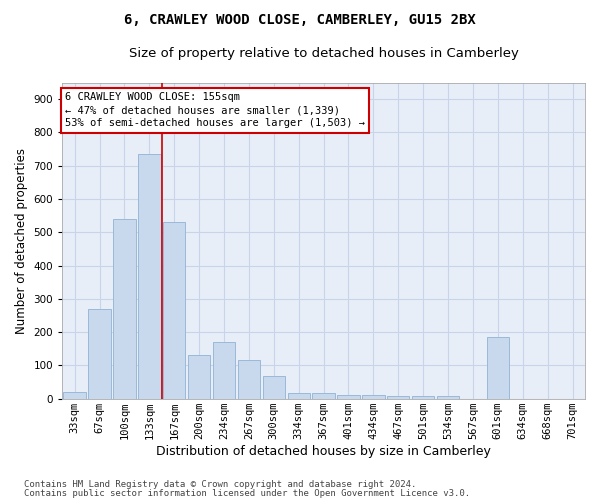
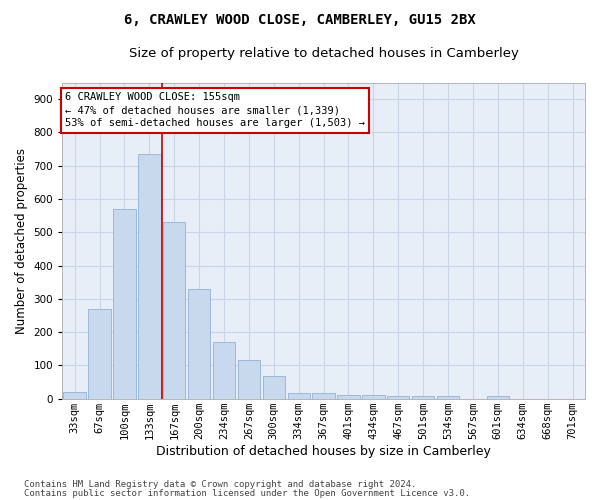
100sqm: 540 -> 570
200sqm: 130 -> 330
601sqm: 185 -> 8
